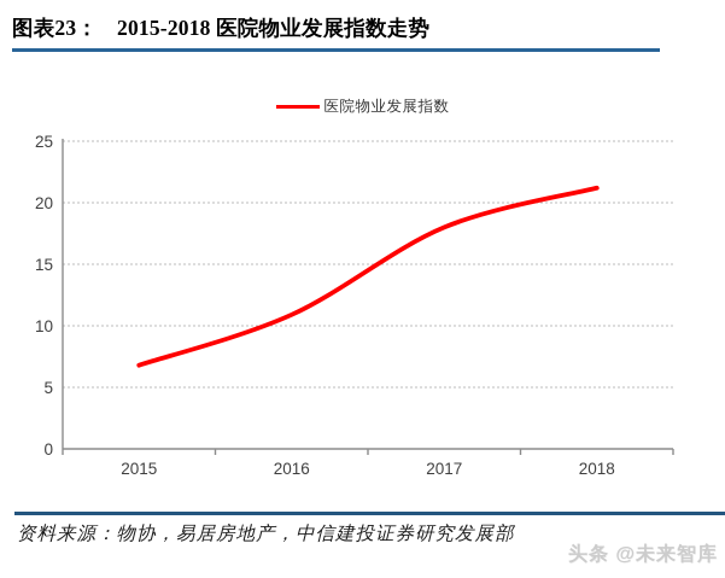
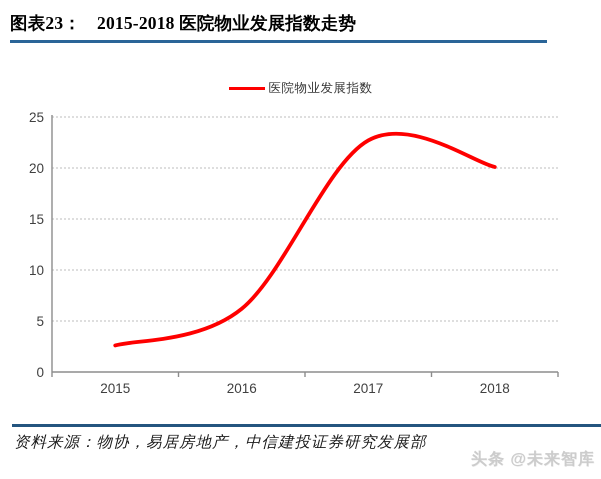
2015: 6.8 -> 2.6
2016: 10.9 -> 6.2
2017: 18.0 -> 22.7
2018: 21.2 -> 20.1
